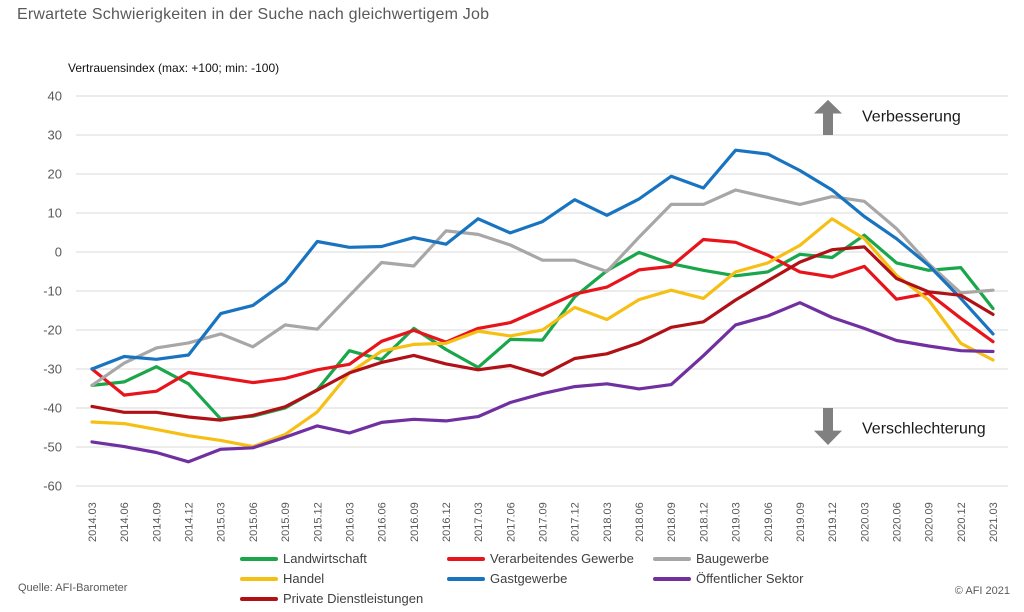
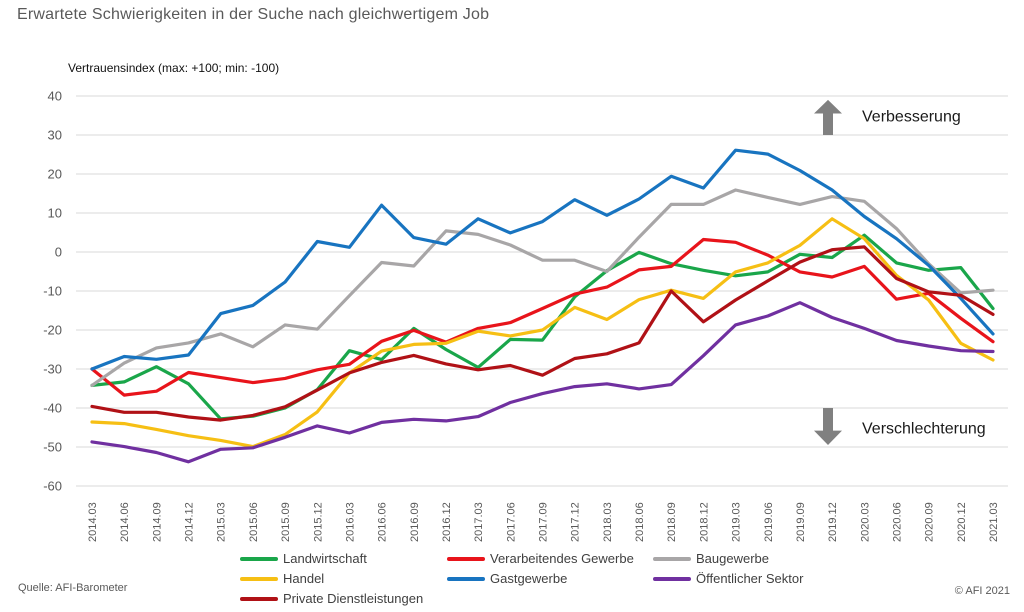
Gastgewerbe/2016.06: 1 -> 12
Private Dienstleistungen/2018.09: -19 -> -10
